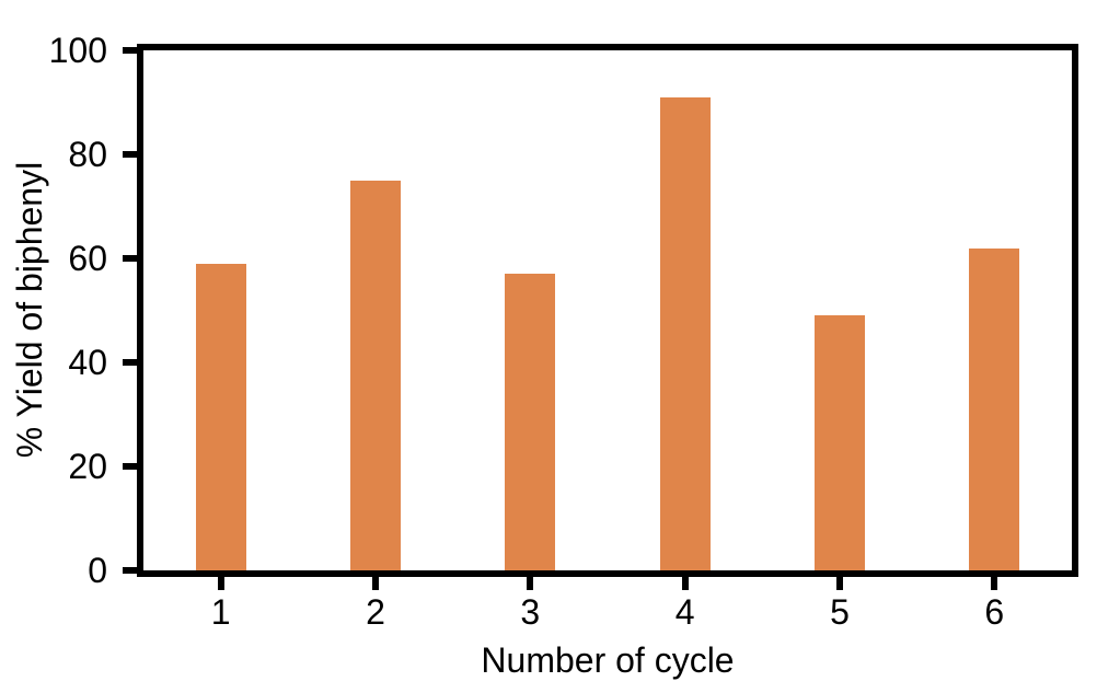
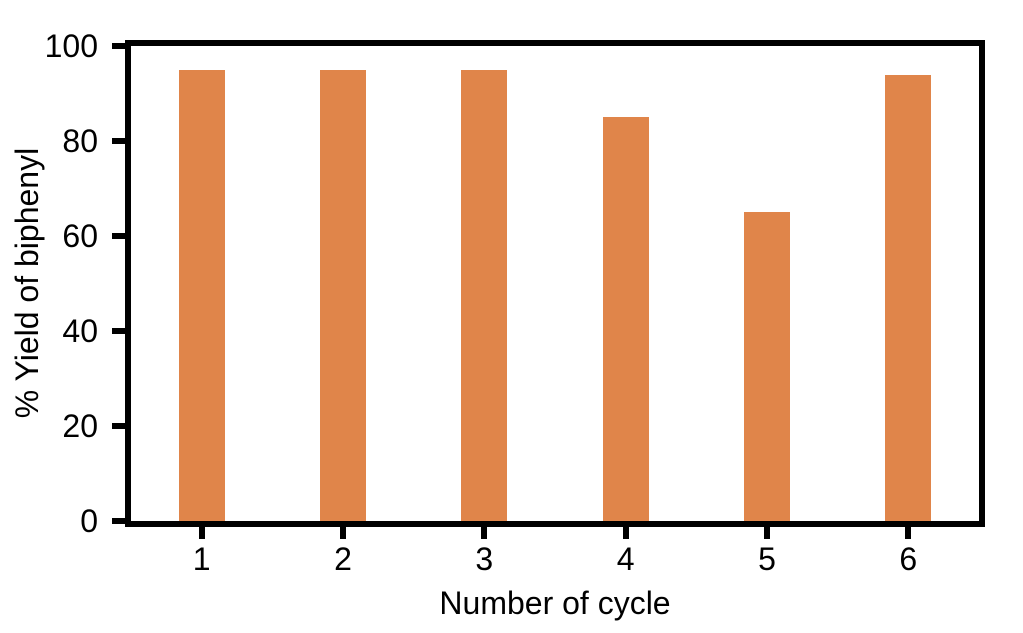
1: 59 -> 95
2: 75 -> 95
3: 57 -> 95
4: 91 -> 85
5: 49 -> 65
6: 62 -> 94
